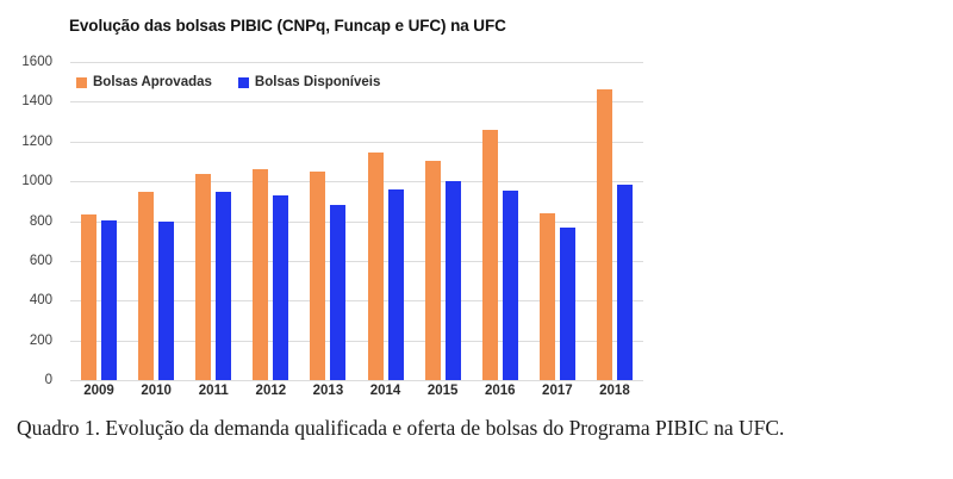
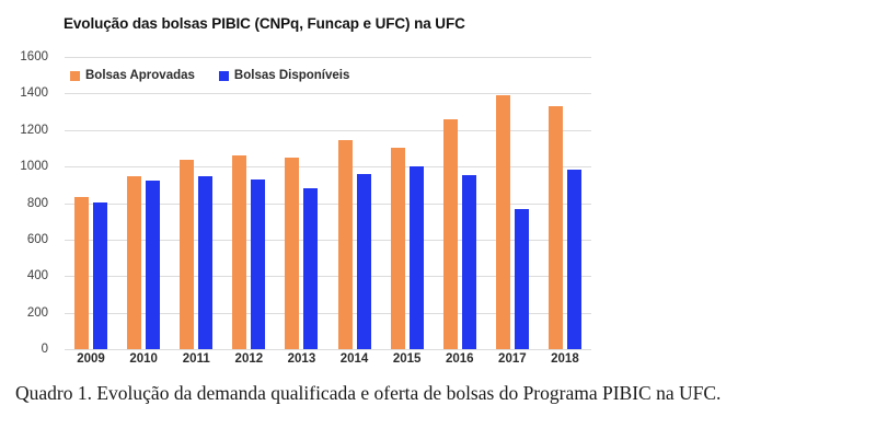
Bolsas Disponíveis/2010: 800 -> 920
Bolsas Aprovadas/2017: 840 -> 1390
Bolsas Aprovadas/2018: 1460 -> 1330
